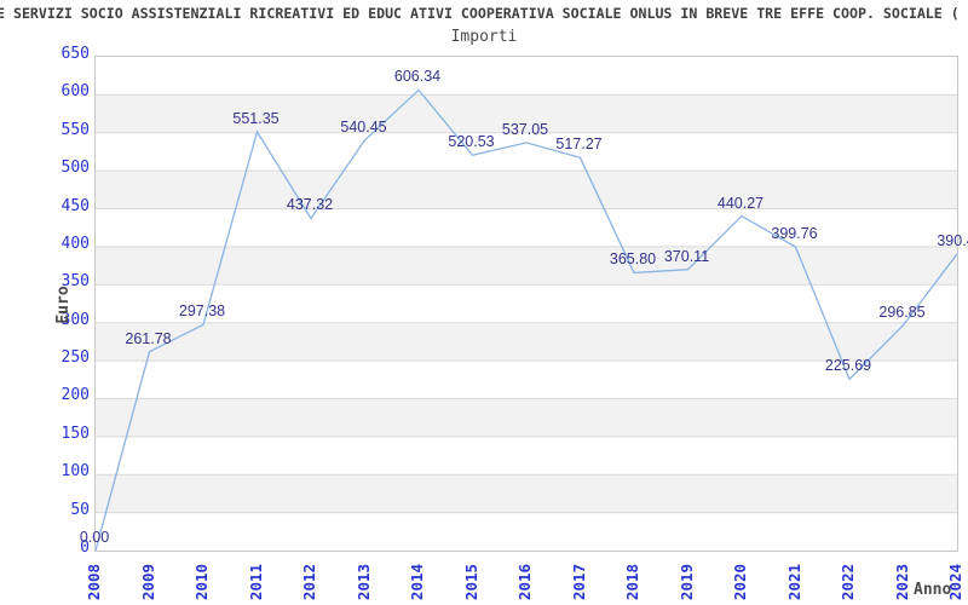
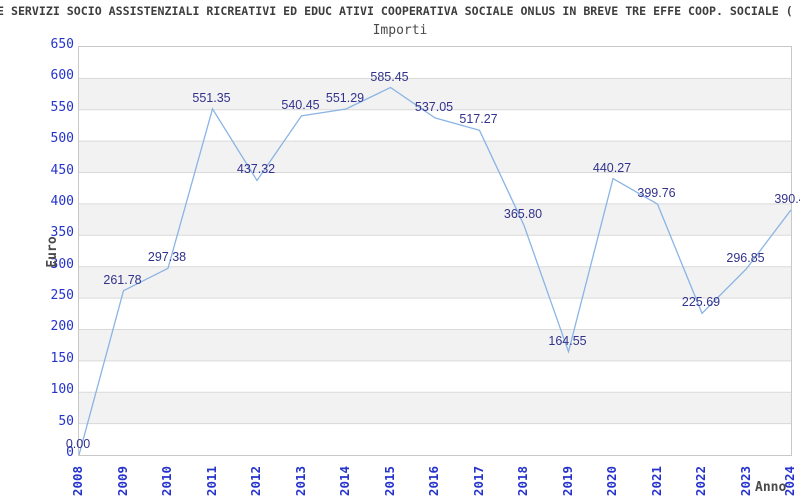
2014: 606.34 -> 551.29
2015: 520.53 -> 585.45
2019: 370.11 -> 164.55
